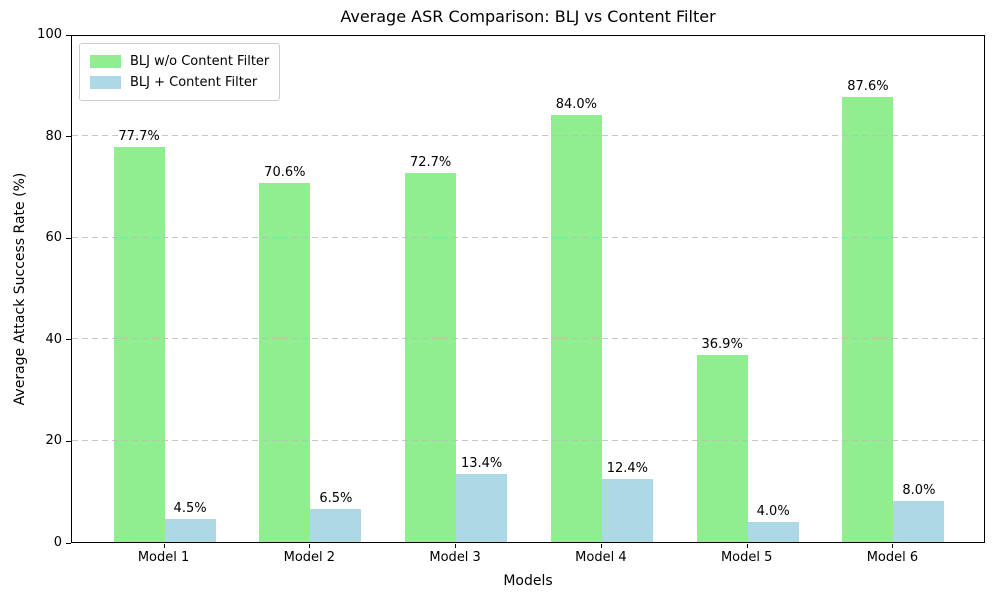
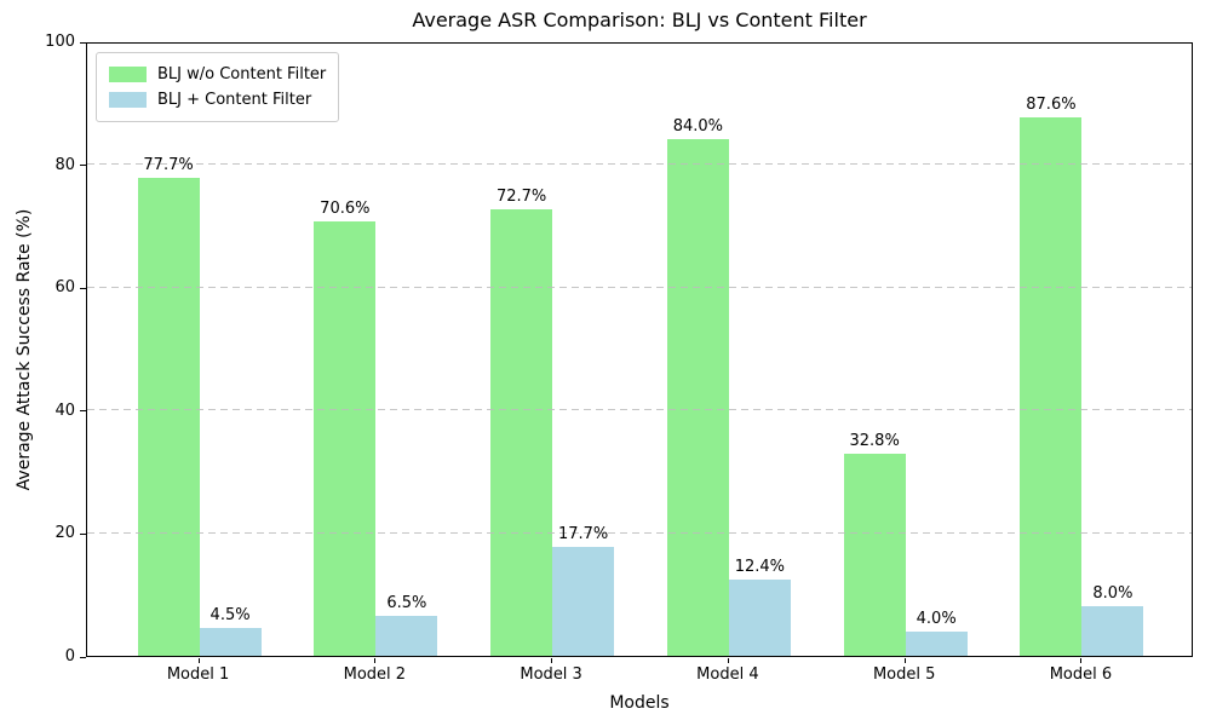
BLJ + Content Filter/Model 3: 13.4% -> 17.7%
BLJ w/o Content Filter/Model 5: 36.9% -> 32.8%
